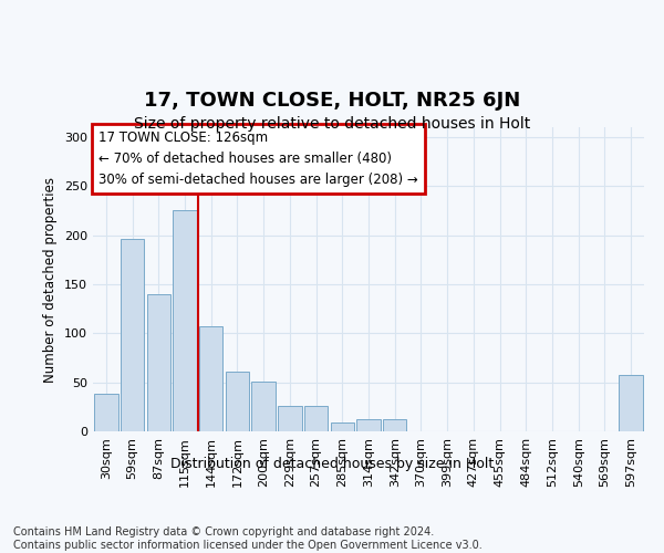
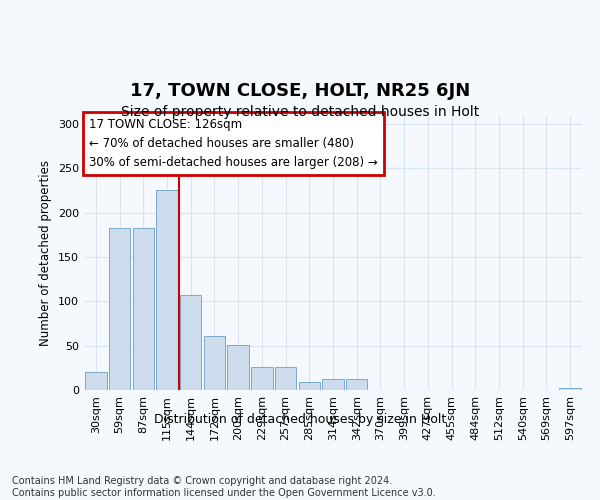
30sqm: 38 -> 20
59sqm: 196 -> 183
87sqm: 140 -> 183
597sqm: 58 -> 2
